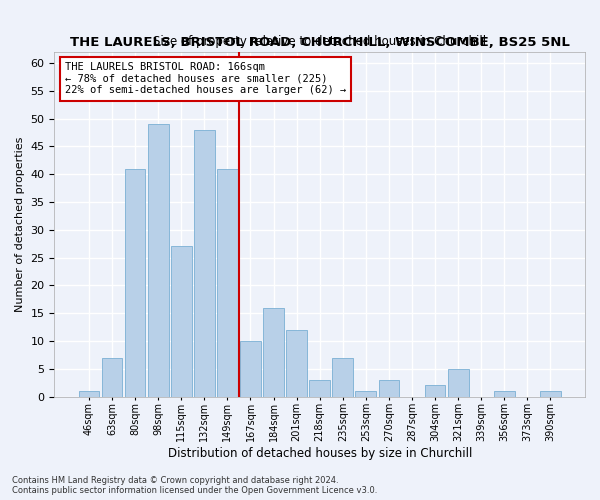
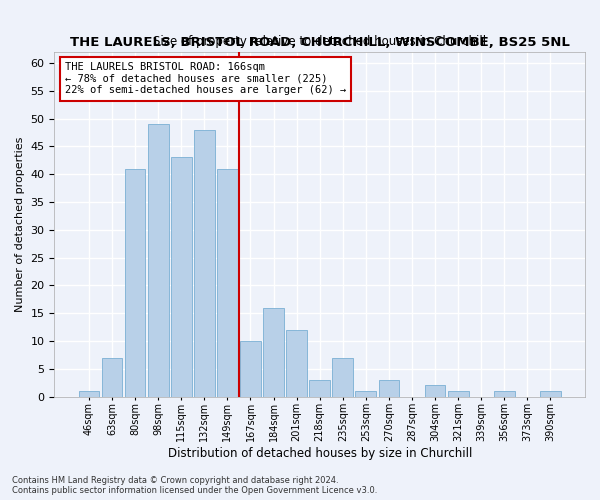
115sqm: 27 -> 43
321sqm: 5 -> 1
